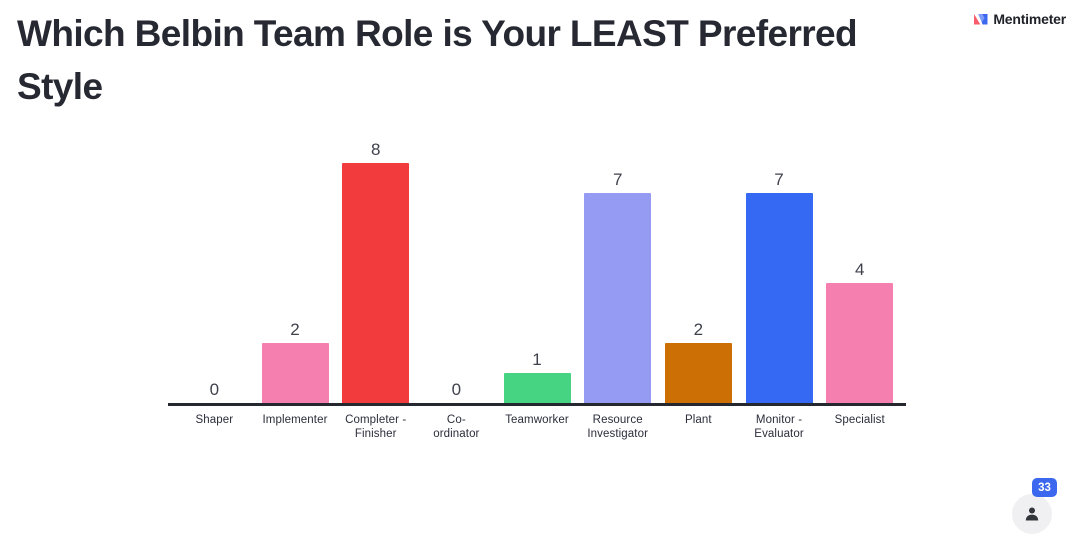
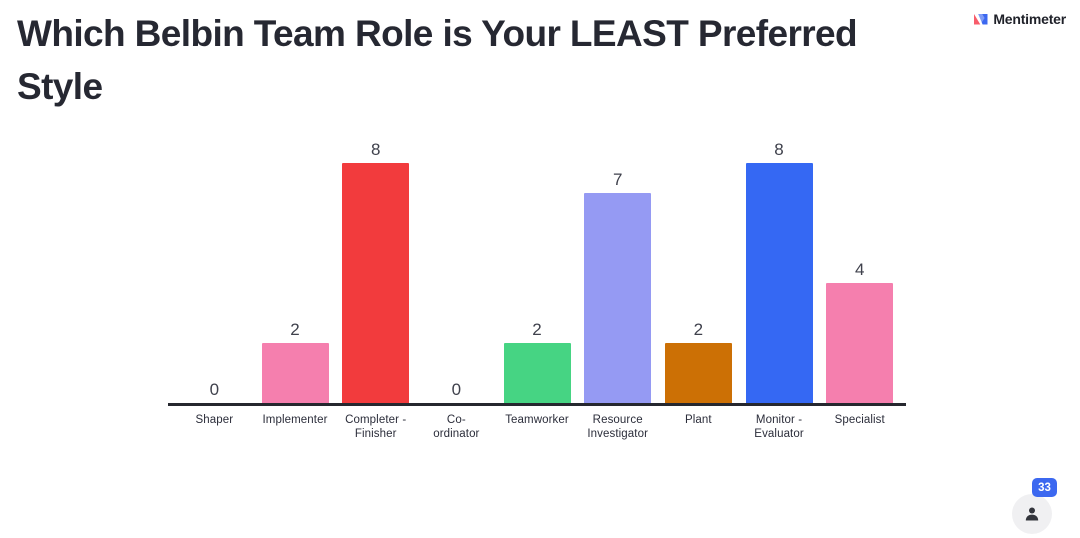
Teamworker: 1 -> 2
Monitor - Evaluator: 7 -> 8
